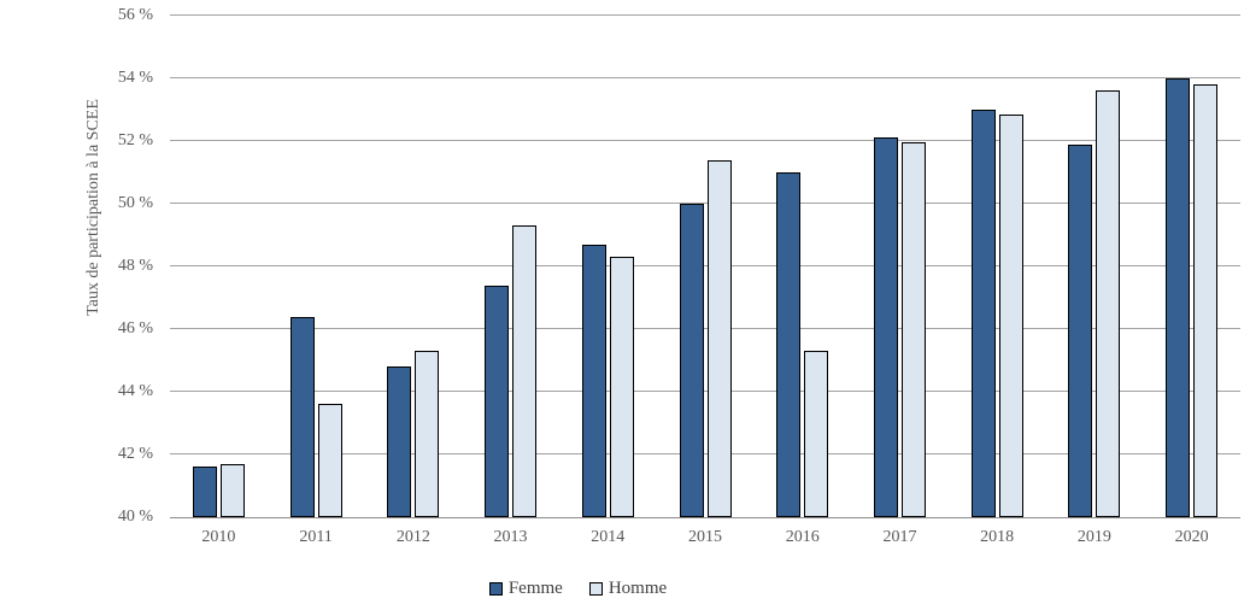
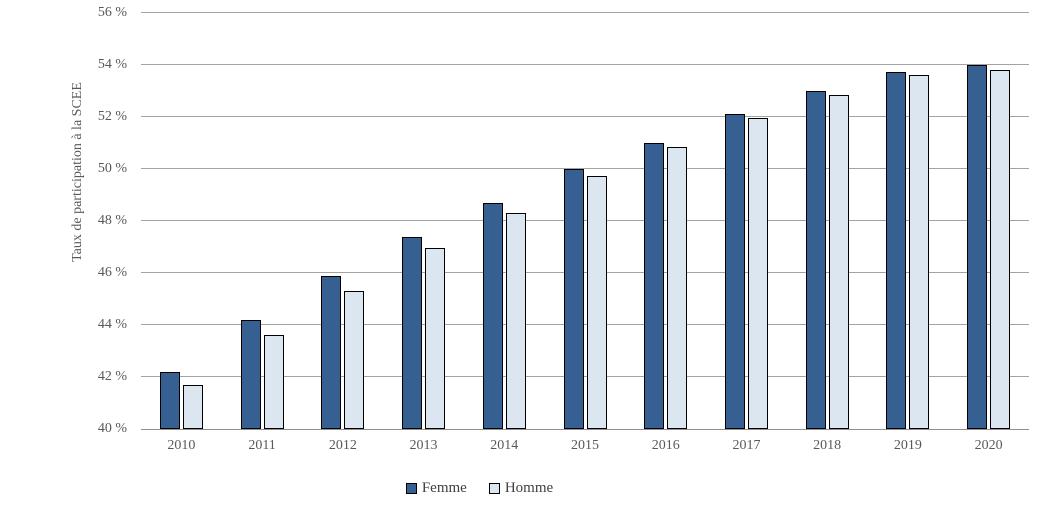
Femme/2010: 41.6% -> 42.2%
Femme/2011: 46.4% -> 44.2%
Femme/2012: 44.8% -> 45.9%
Homme/2013: 49.3% -> 47.0%
Homme/2015: 51.4% -> 49.8%
Homme/2016: 45.3% -> 50.9%
Femme/2019: 51.9% -> 53.8%
